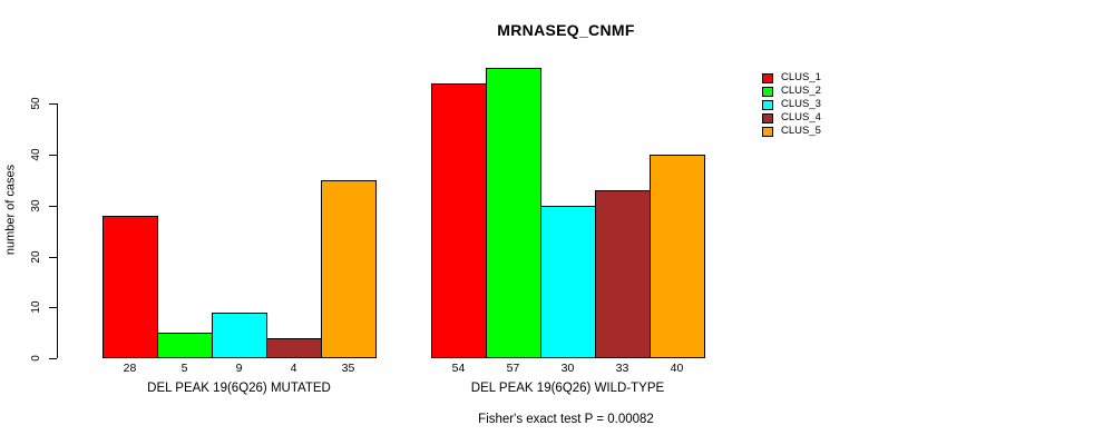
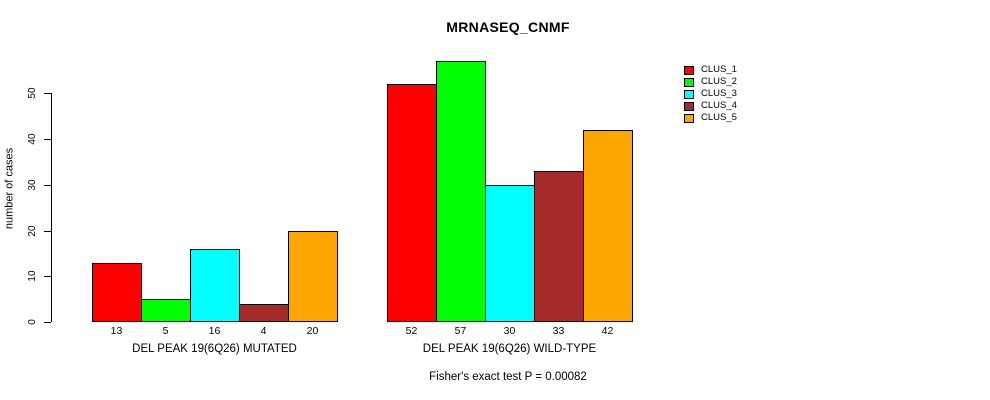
CLUS_1/DEL PEAK 19(6Q26) MUTATED: 28 -> 13
CLUS_3/DEL PEAK 19(6Q26) MUTATED: 9 -> 16
CLUS_5/DEL PEAK 19(6Q26) MUTATED: 35 -> 20
CLUS_1/DEL PEAK 19(6Q26) WILD-TYPE: 54 -> 52
CLUS_5/DEL PEAK 19(6Q26) WILD-TYPE: 40 -> 42
